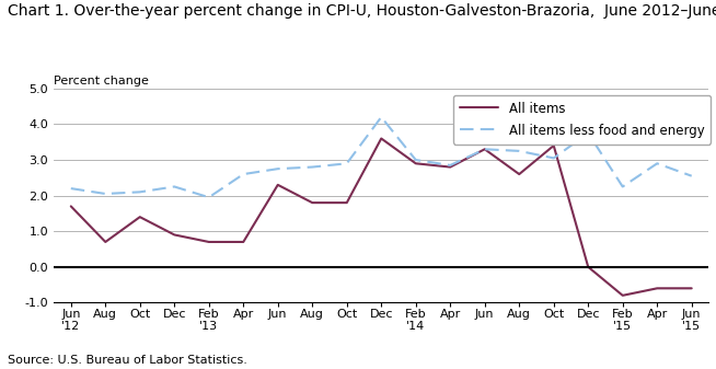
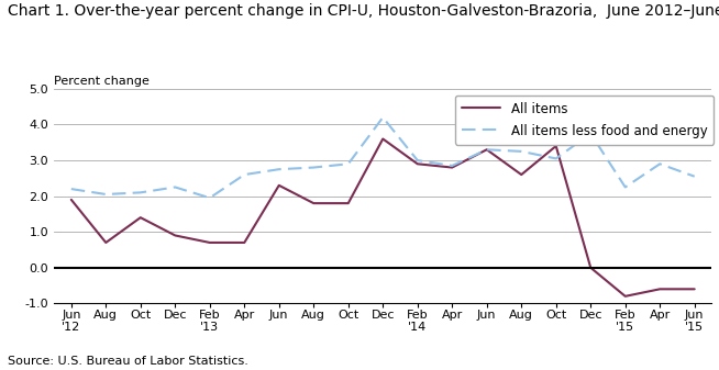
All items/Jun '12: 1.7 -> 1.9
